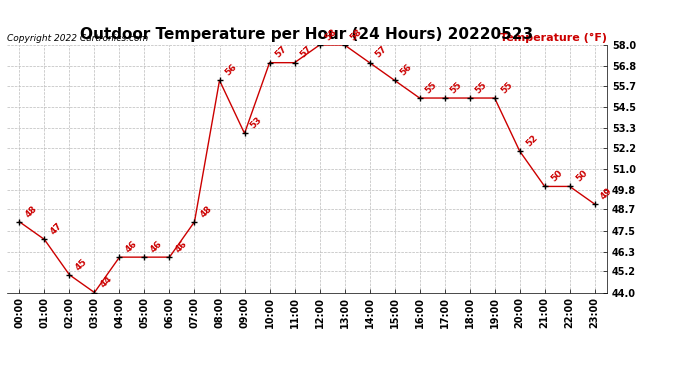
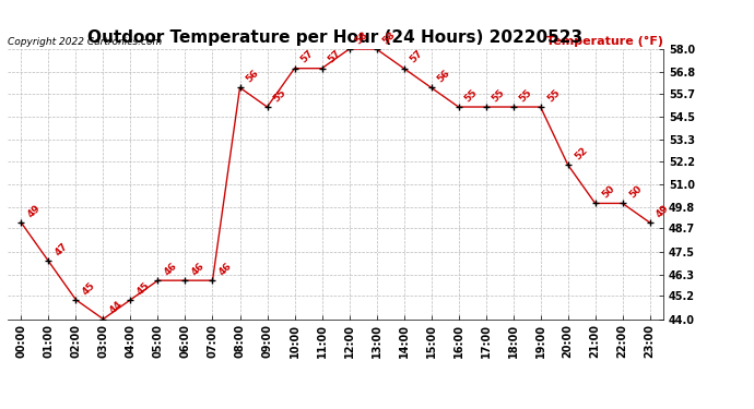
00:00: 48 -> 49
04:00: 46 -> 45
07:00: 48 -> 46
09:00: 53 -> 55
